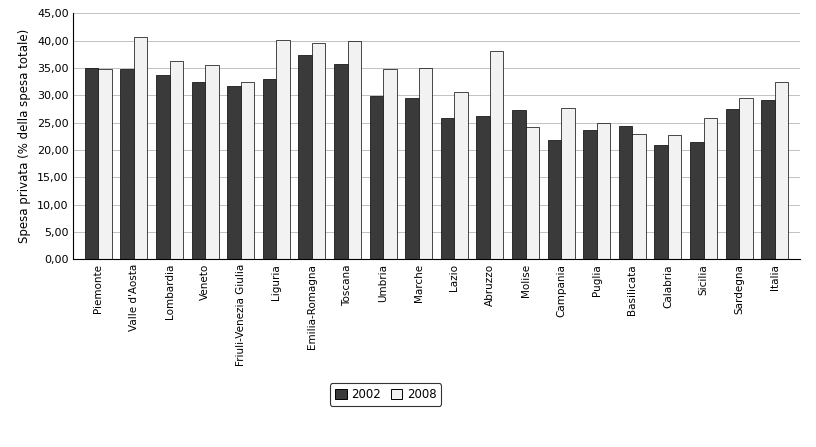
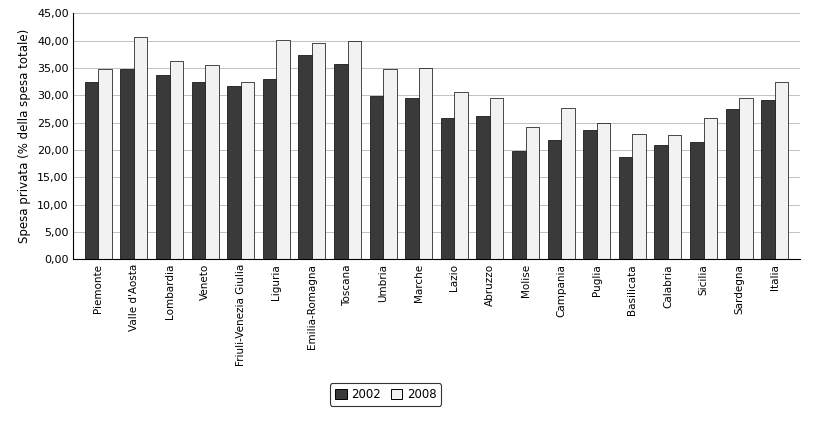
2002/Piemonte: 35,0 -> 32,5
2008/Abruzzo: 38,2 -> 29,5
2002/Molise: 27,4 -> 19,8
2002/Basilicata: 24,4 -> 18,8
